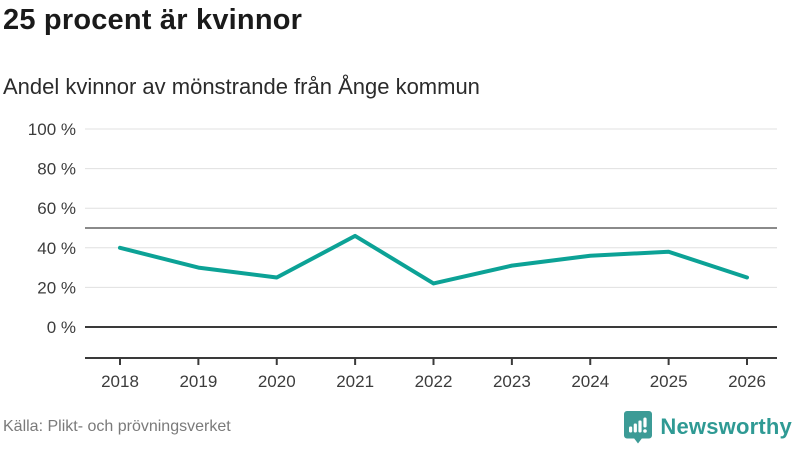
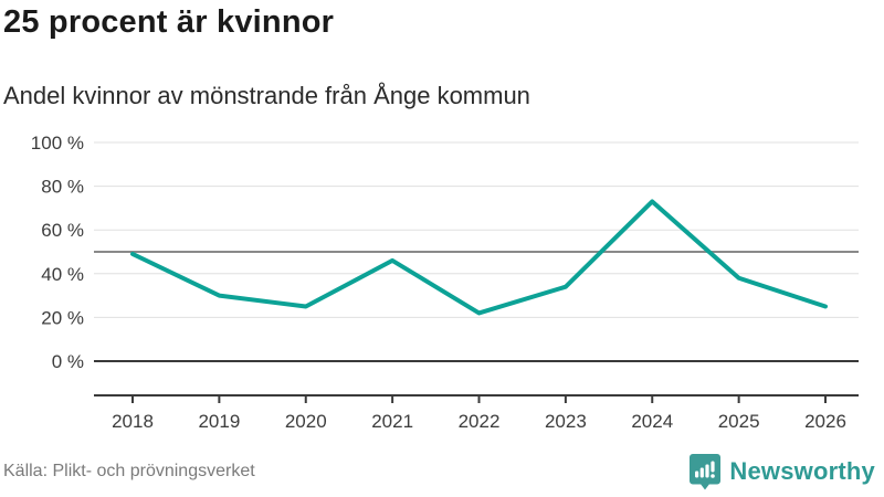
2018: 40% -> 49%
2023: 31% -> 34%
2024: 36% -> 73%
